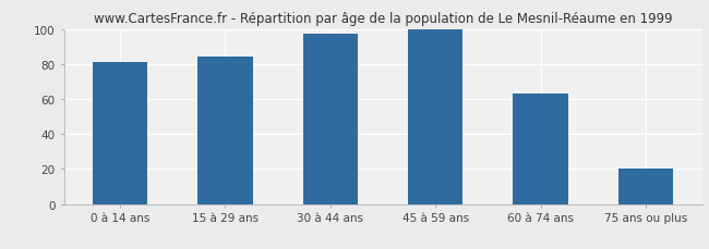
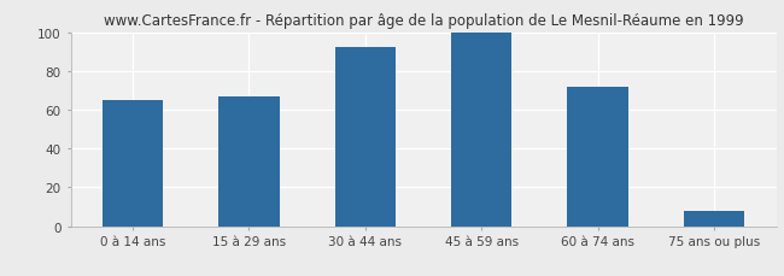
0 à 14 ans: 81 -> 65
15 à 29 ans: 84 -> 67
30 à 44 ans: 97 -> 92
60 à 74 ans: 63 -> 72
75 ans ou plus: 20 -> 8
